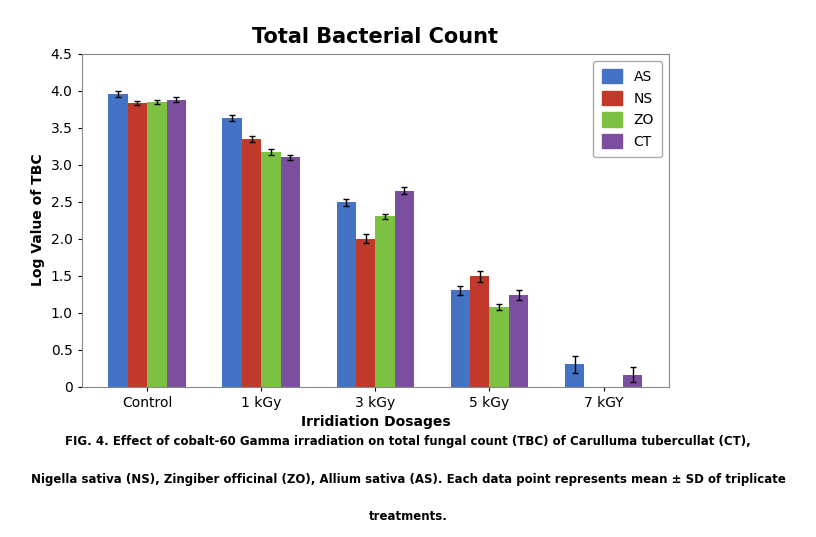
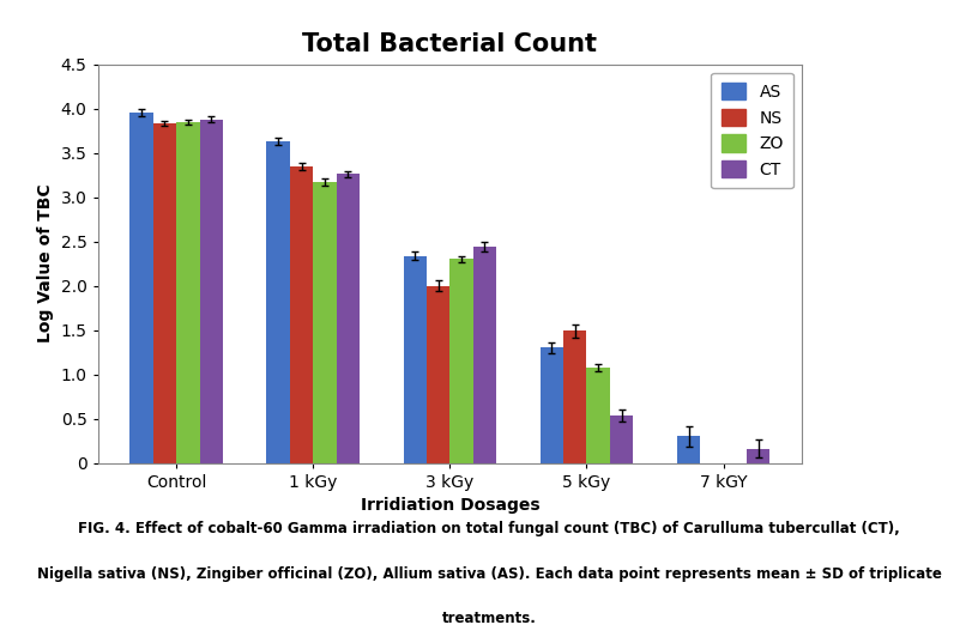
CT/1 kGy: 3.10 -> 3.26
AS/3 kGy: 2.49 -> 2.34
CT/3 kGy: 2.65 -> 2.44
CT/5 kGy: 1.24 -> 0.54
